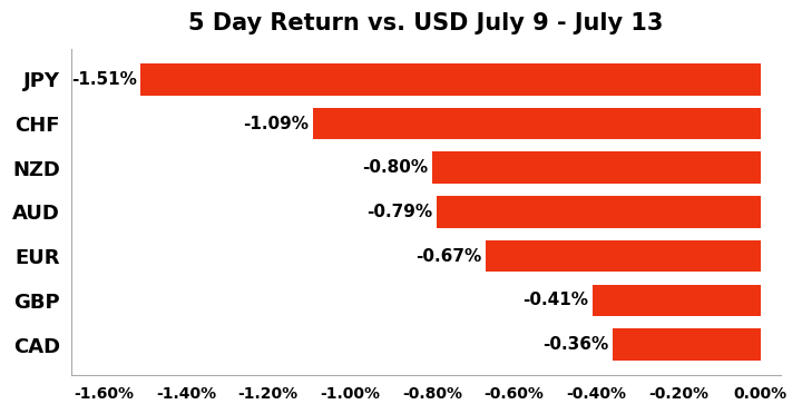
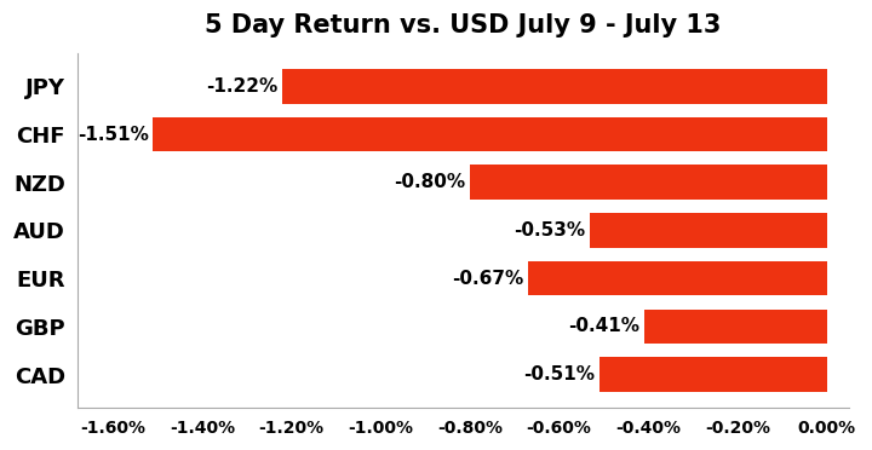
JPY: -1.51% -> -1.22%
CHF: -1.09% -> -1.51%
AUD: -0.79% -> -0.53%
CAD: -0.36% -> -0.51%
